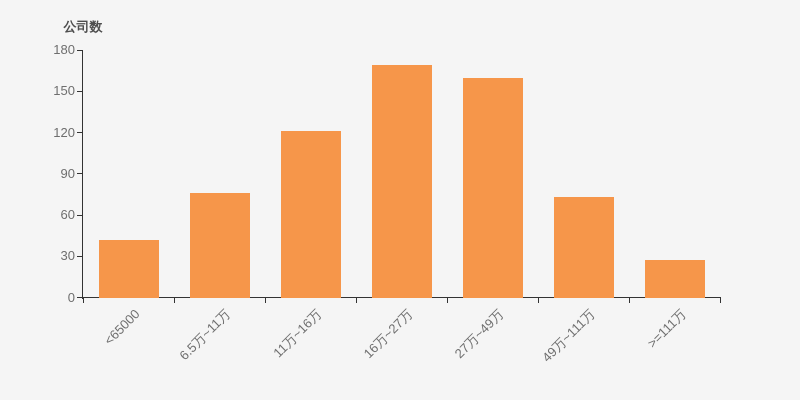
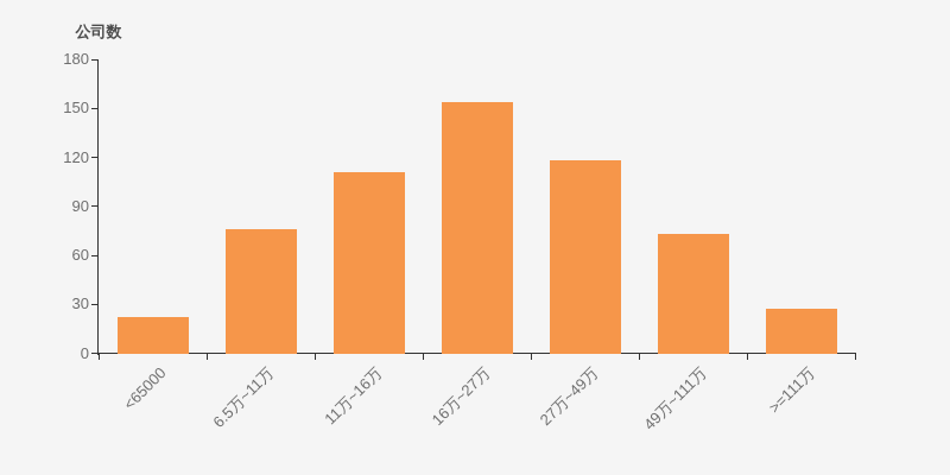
<65000: 42 -> 22
11万~16万: 121 -> 111
16万~27万: 169 -> 154
27万~49万: 160 -> 118
